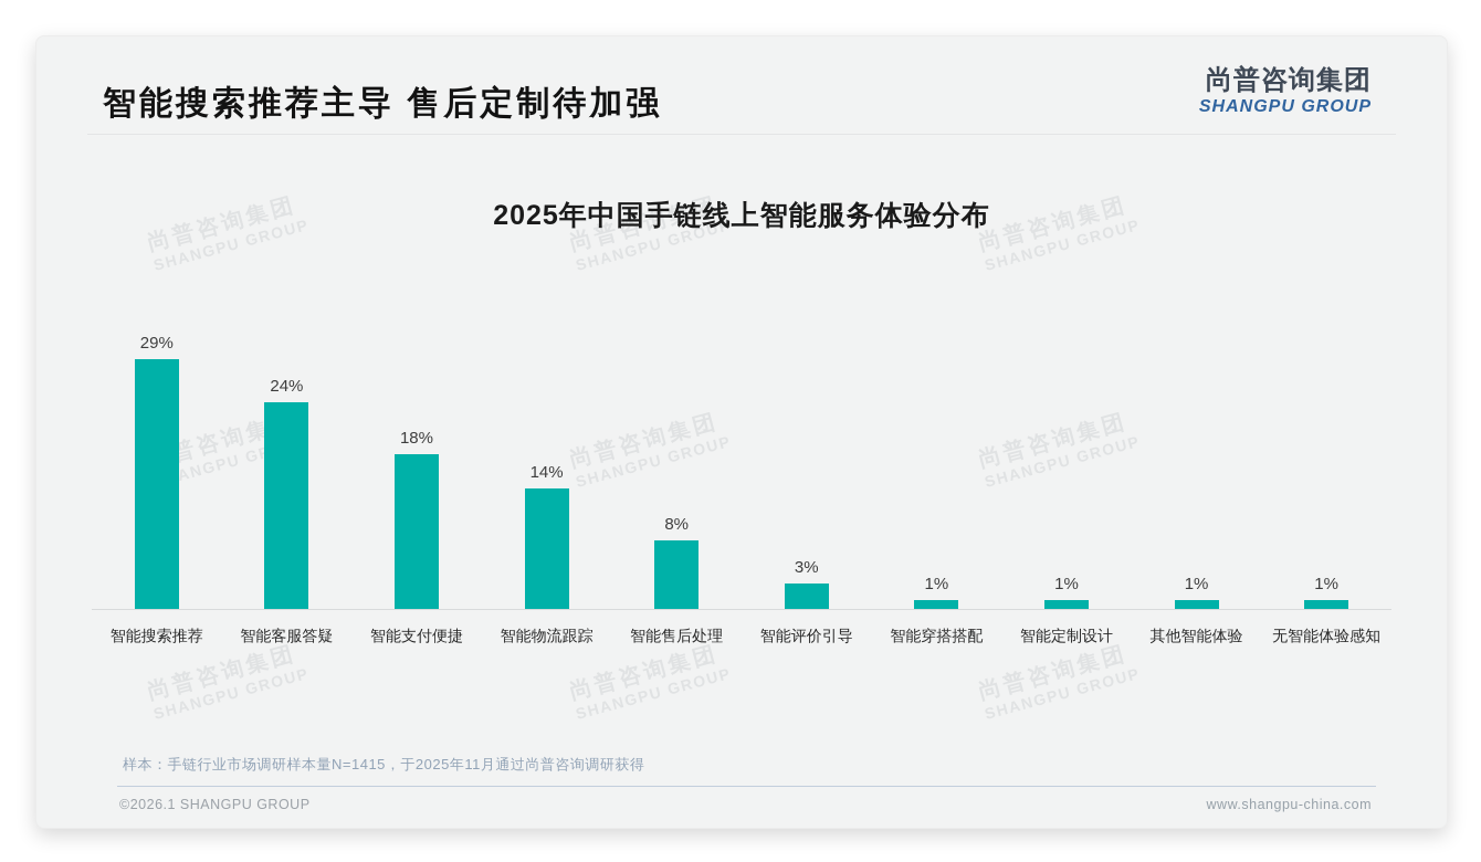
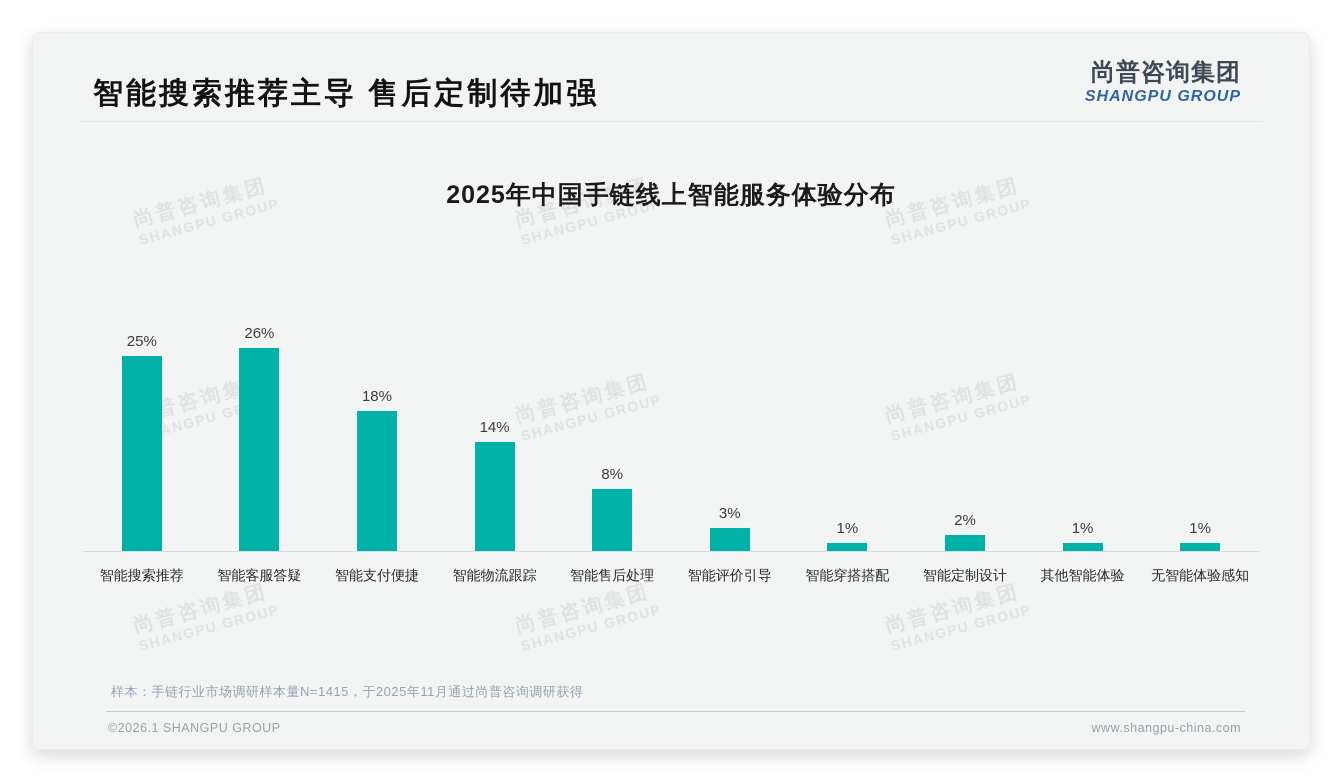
智能搜索推荐: 29% -> 25%
智能客服答疑: 24% -> 26%
智能定制设计: 1% -> 2%
